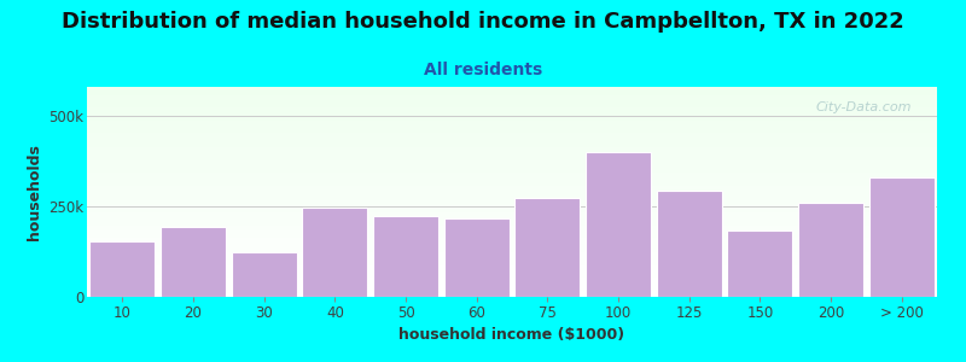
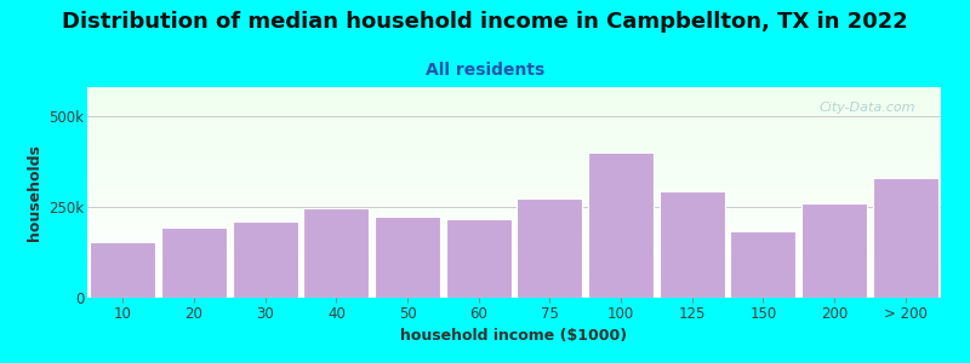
30: 125k -> 210k
